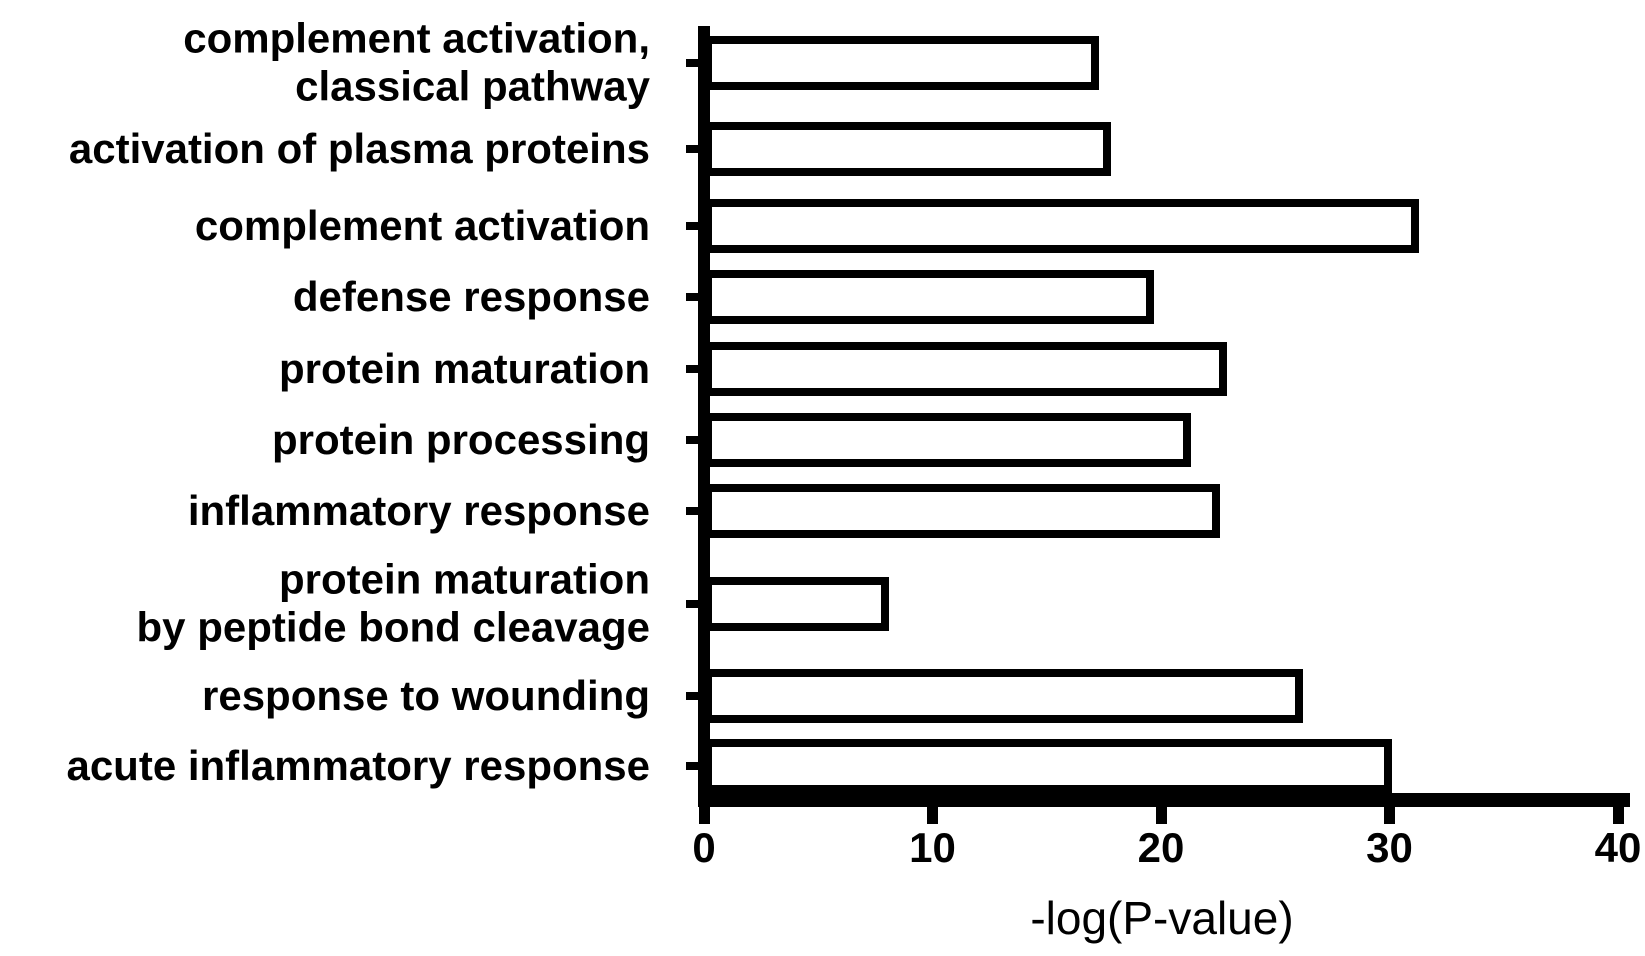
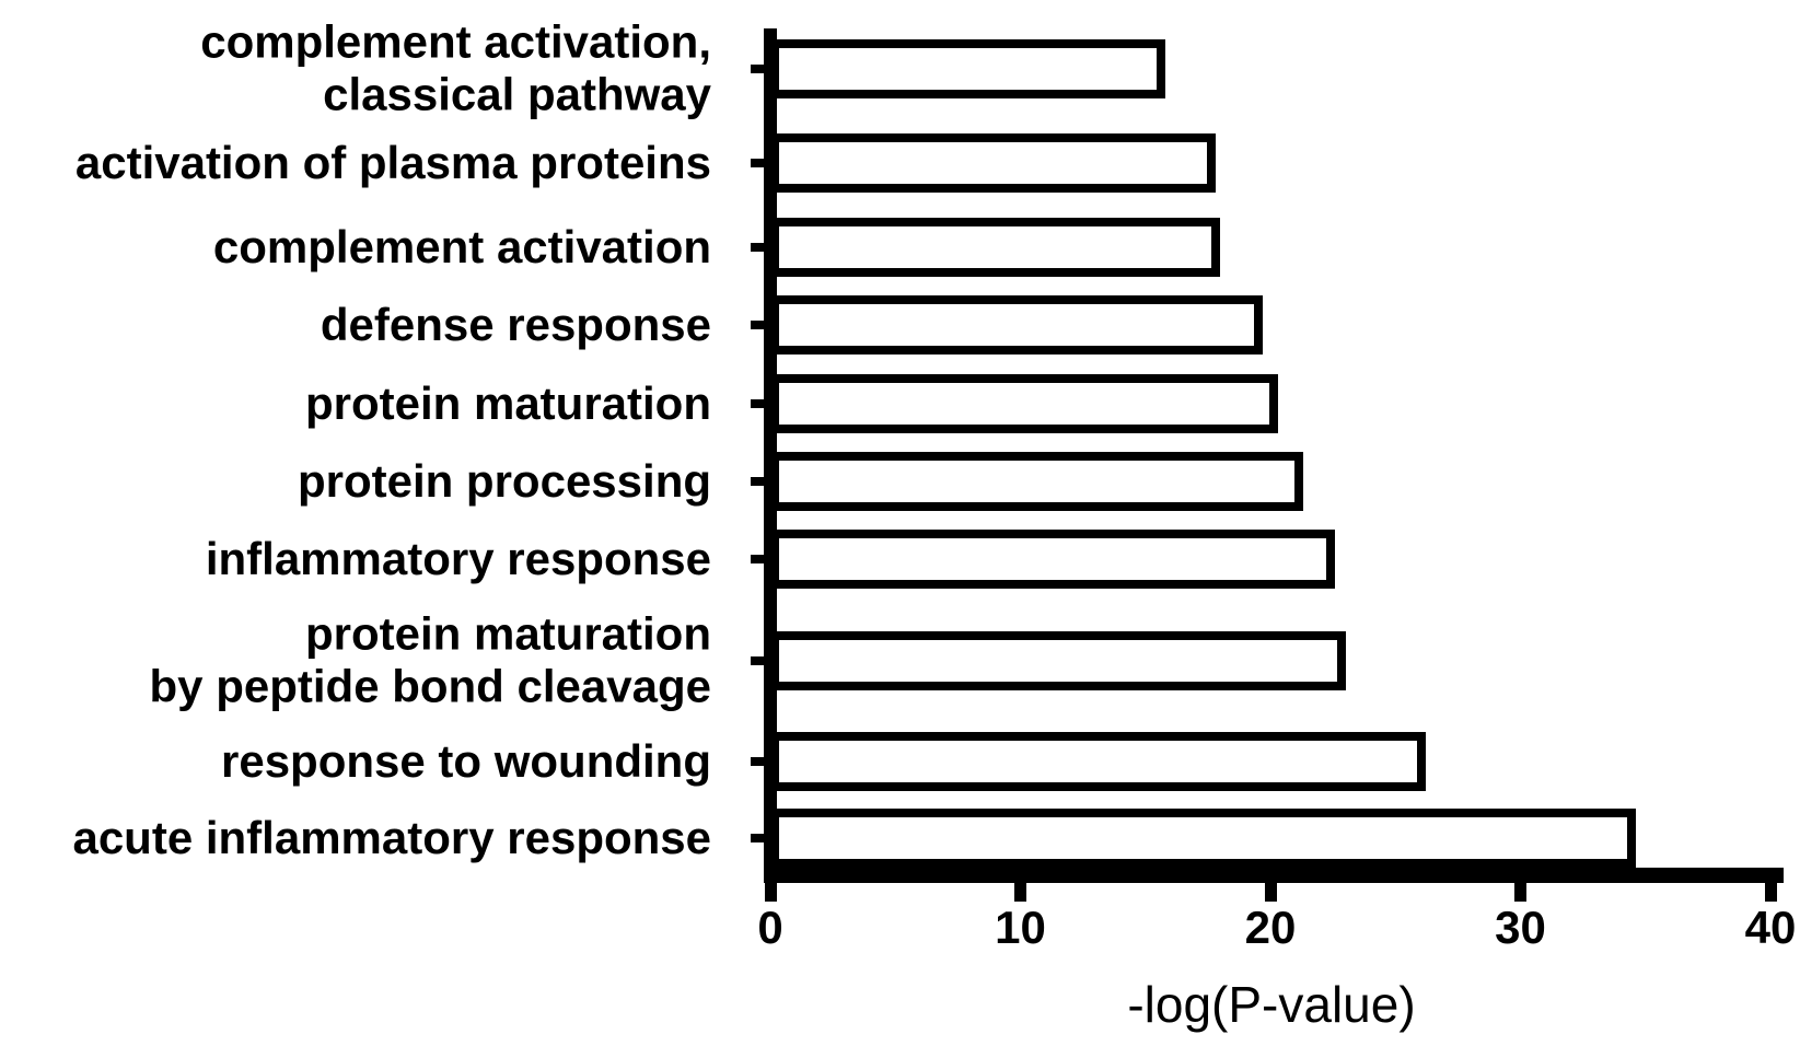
complement activation, classical pathway: 17.3 -> 15.8
complement activation: 31.3 -> 18.0
protein maturation: 22.9 -> 20.3
protein maturation by peptide bond cleavage: 8.1 -> 23.0
acute inflammatory response: 30.1 -> 34.6
